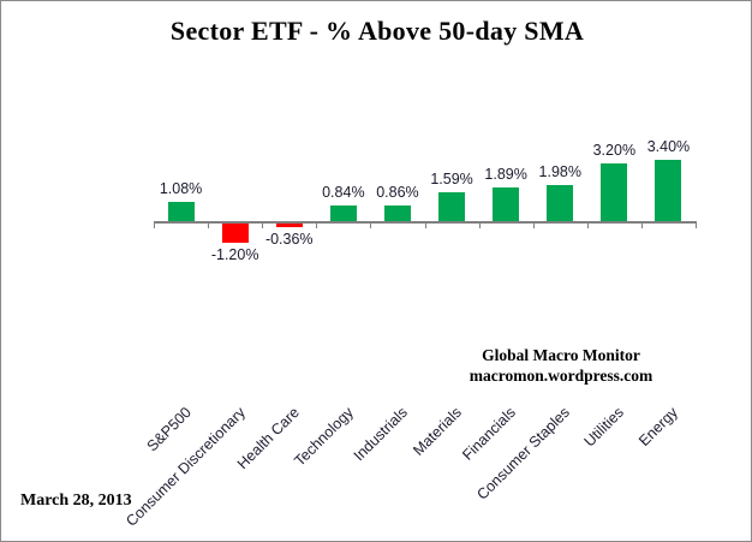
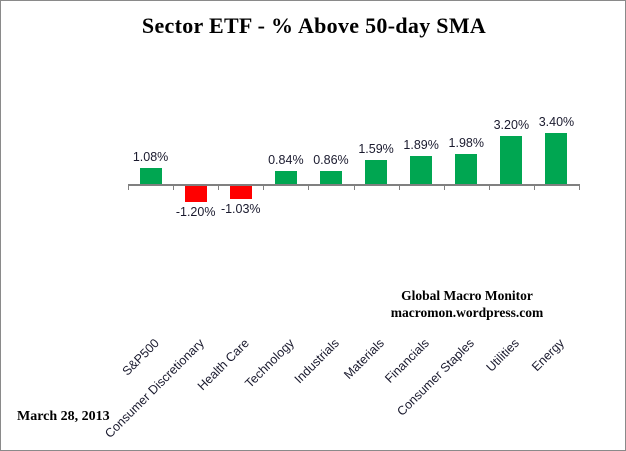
Health Care: -0.36% -> -1.03%
